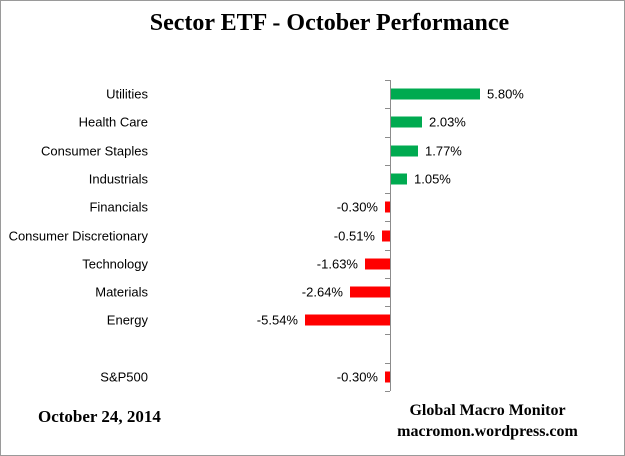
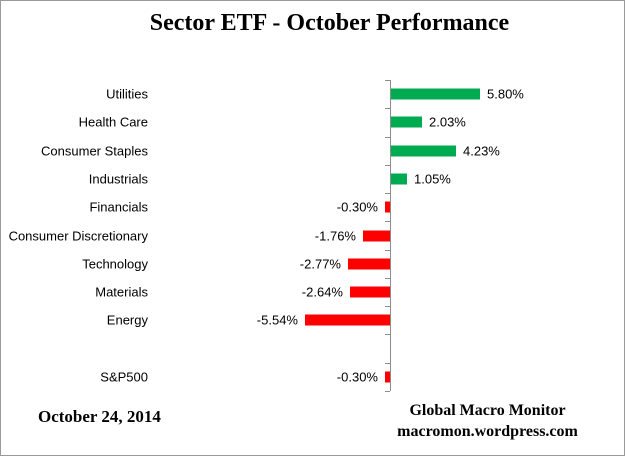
Consumer Staples: 1.77% -> 4.23%
Consumer Discretionary: -0.51% -> -1.76%
Technology: -1.63% -> -2.77%
